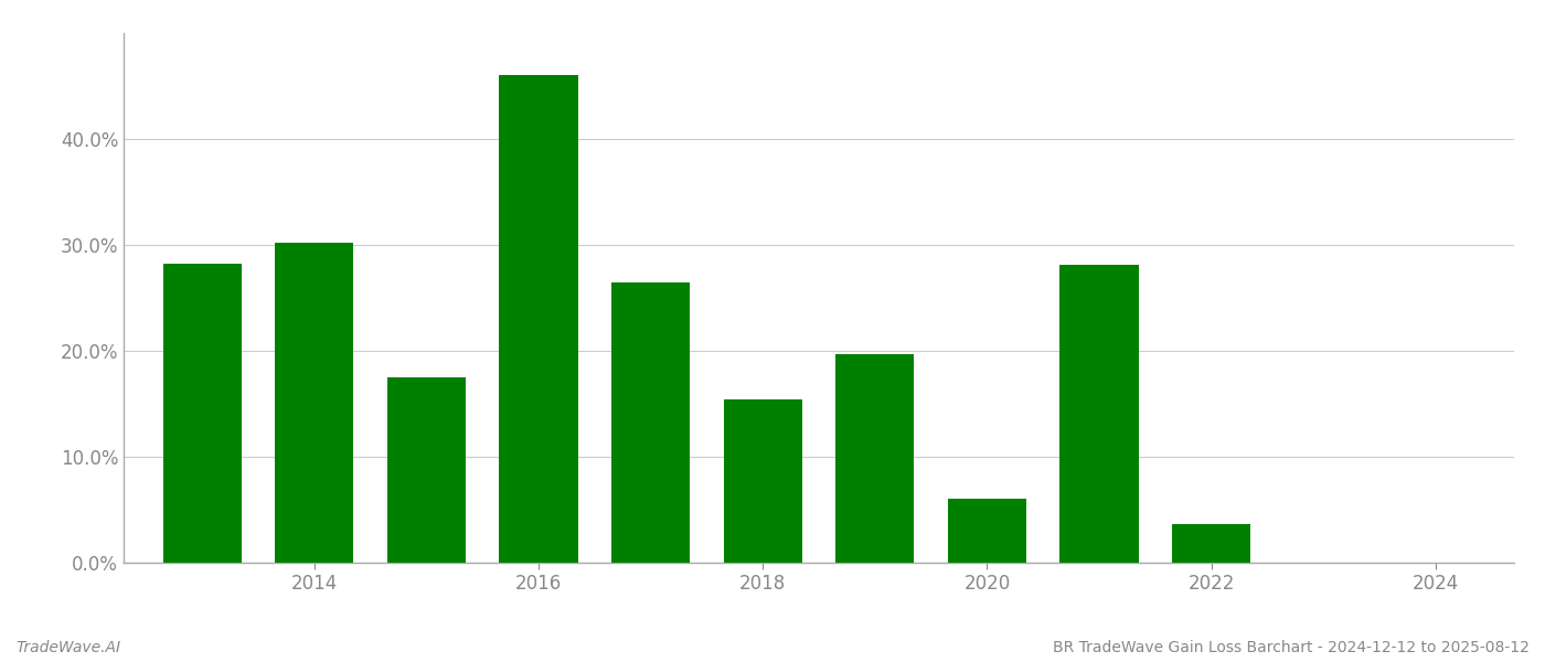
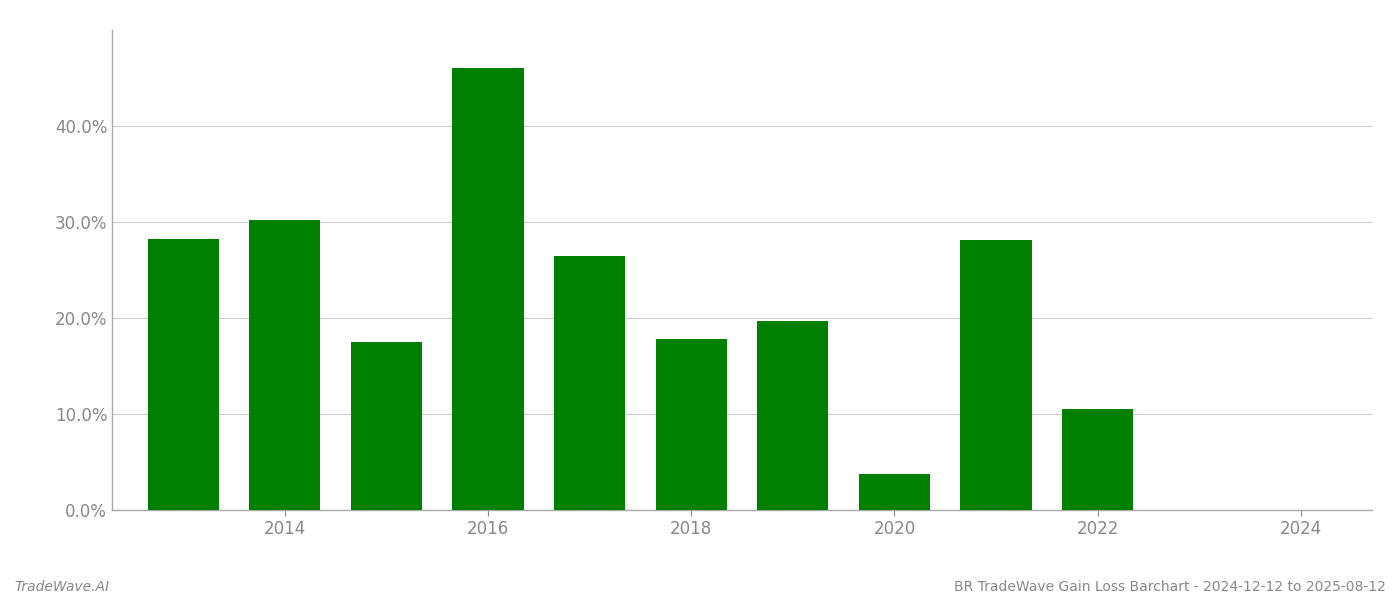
2018: 15.4% -> 17.8%
2020: 6.0% -> 3.7%
2022: 3.6% -> 10.5%
